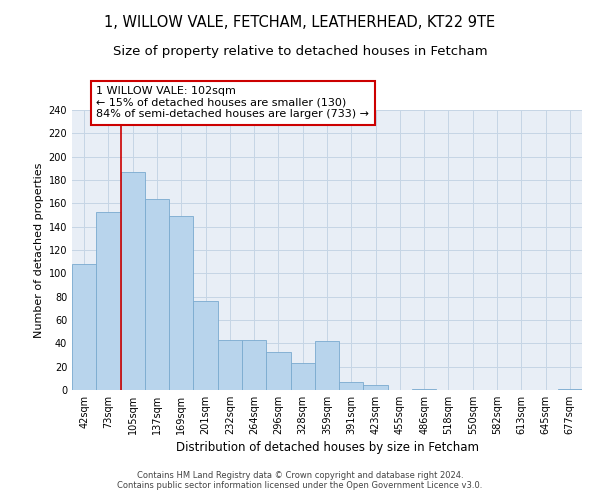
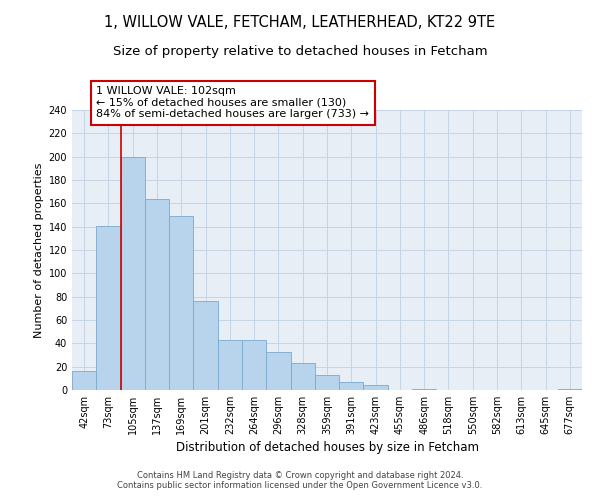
42sqm: 108 -> 16
73sqm: 153 -> 141
105sqm: 187 -> 200
359sqm: 42 -> 13
